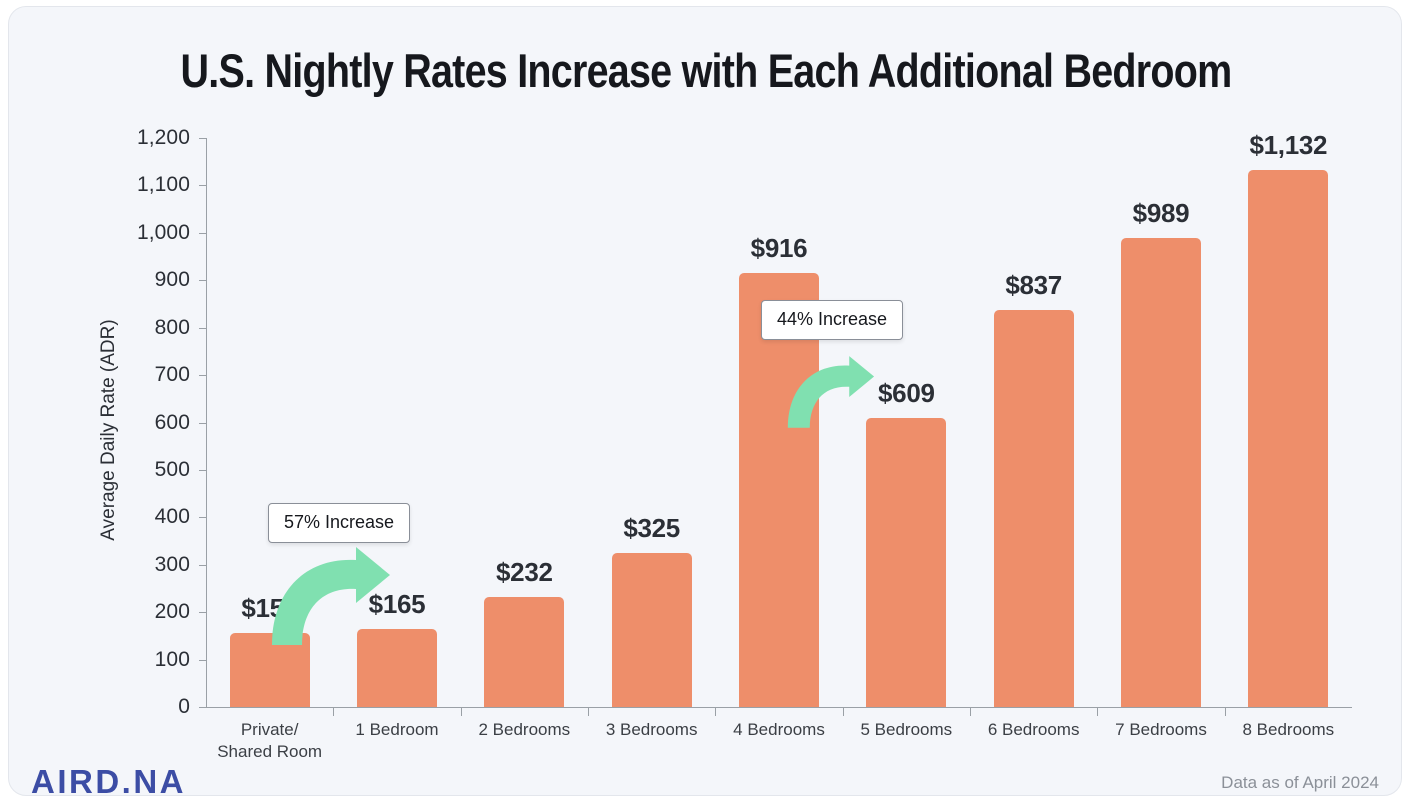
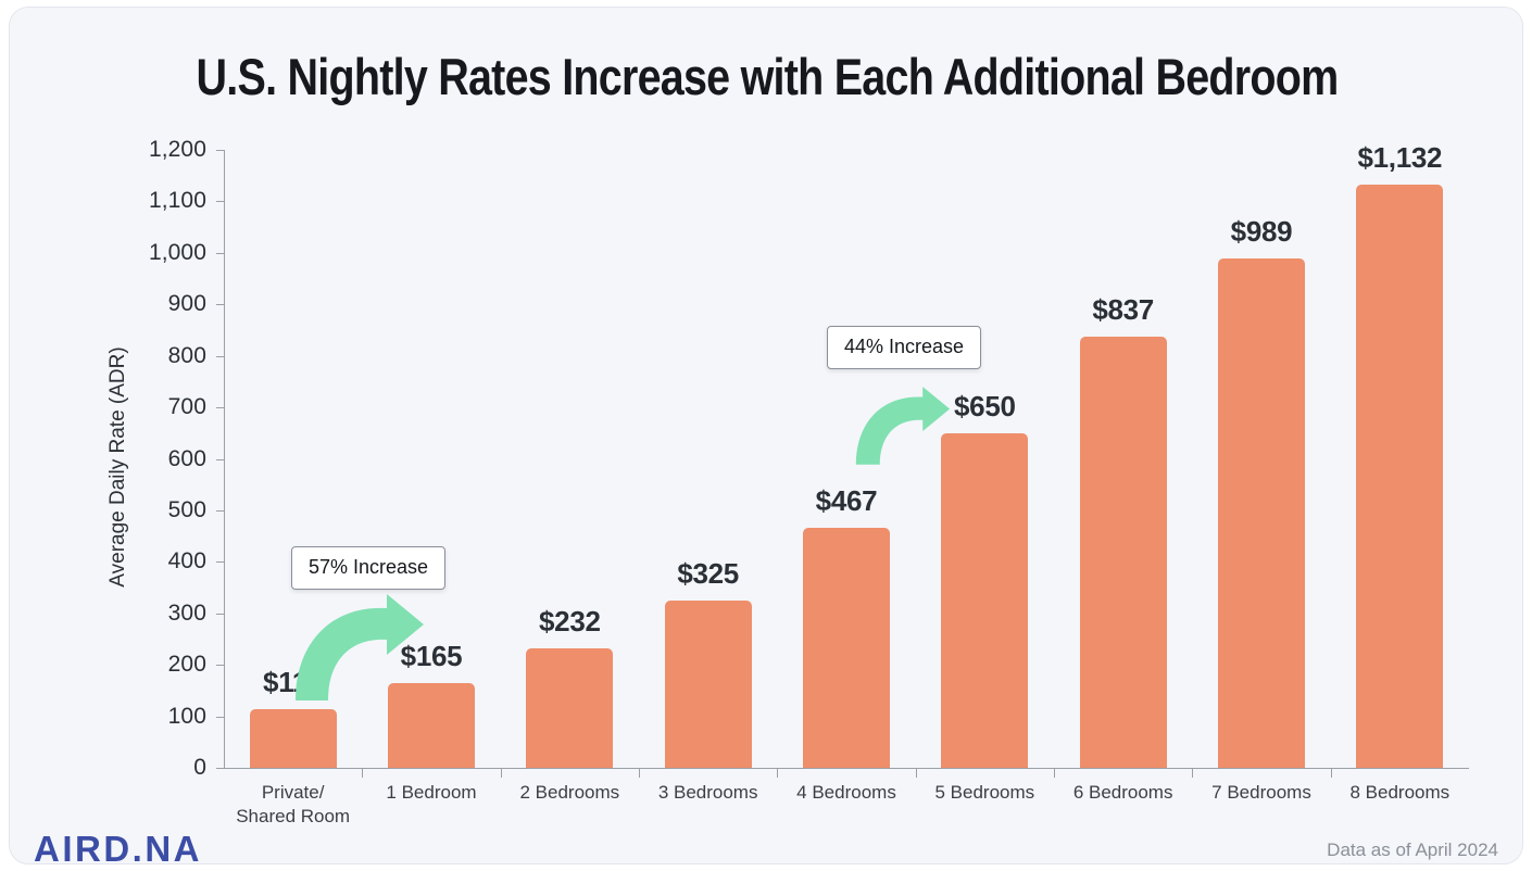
Private/ Shared Room: $156 -> $114
4 Bedrooms: $916 -> $467
5 Bedrooms: $609 -> $650
